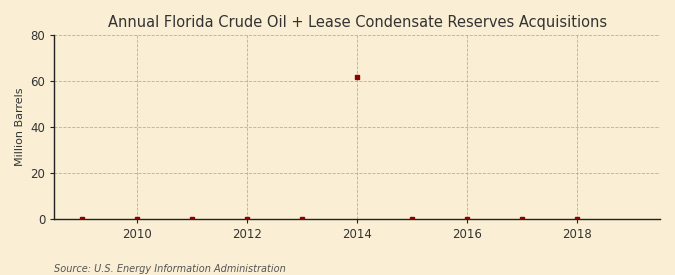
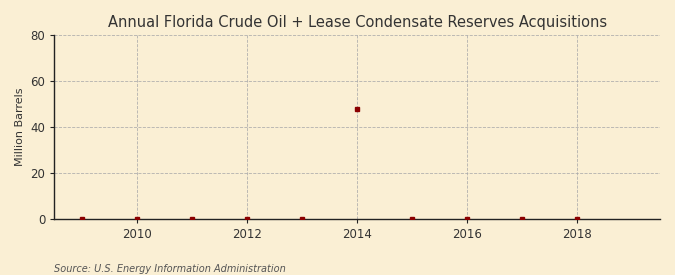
2014: 62 -> 48
